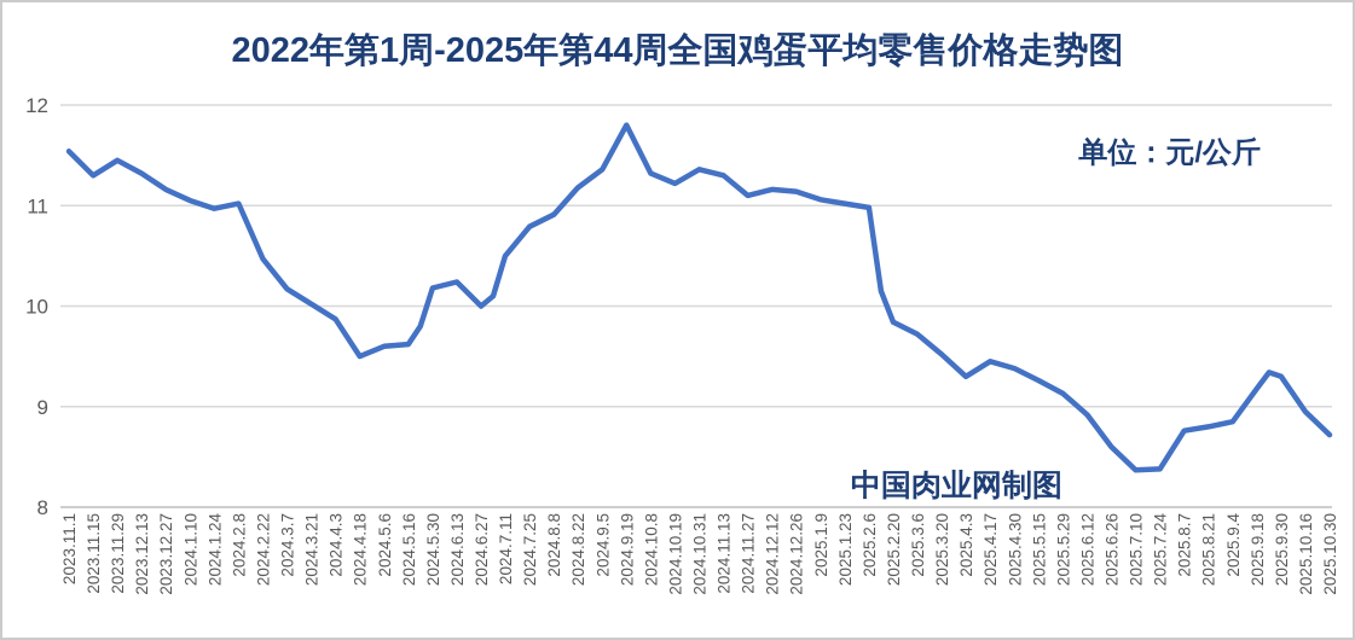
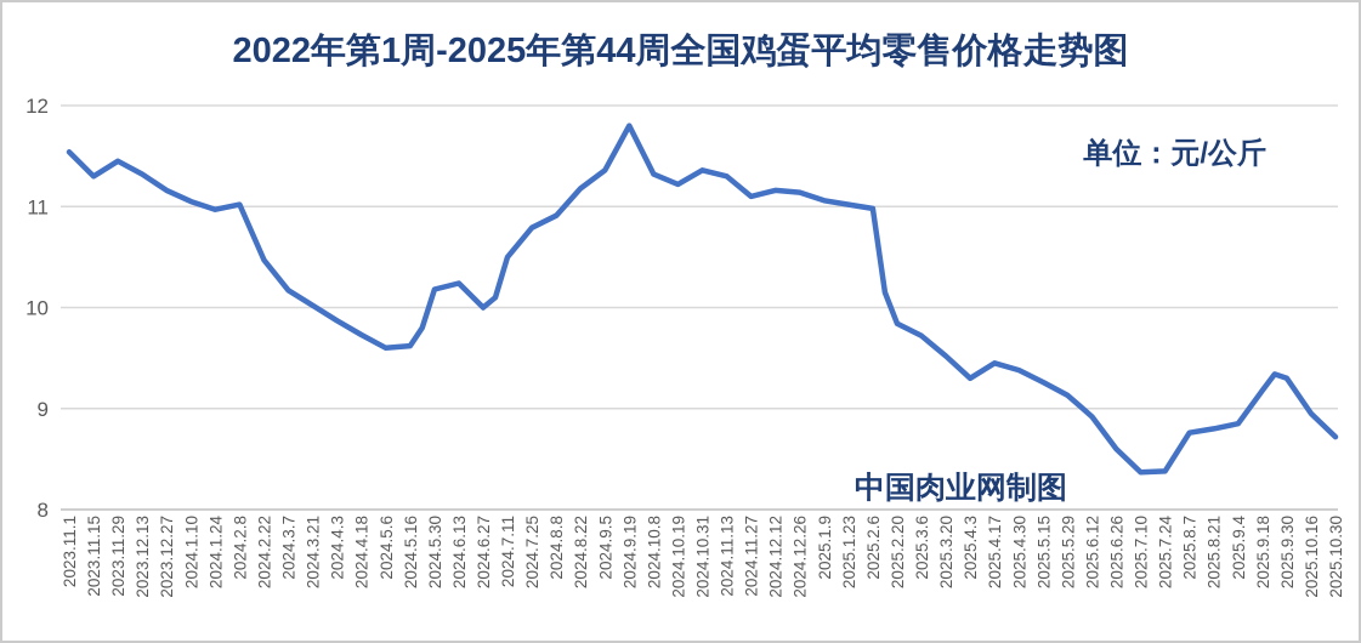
2024.4.18: 9.5 -> 9.7
